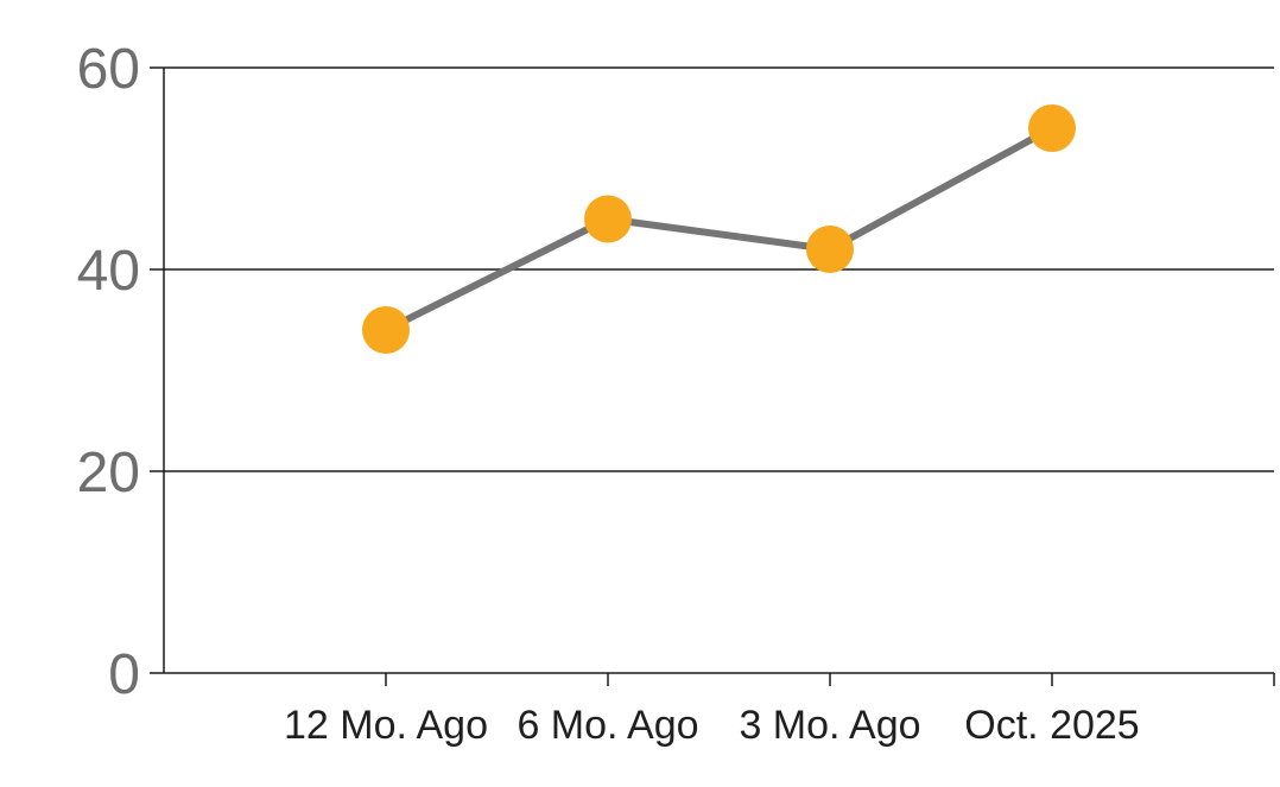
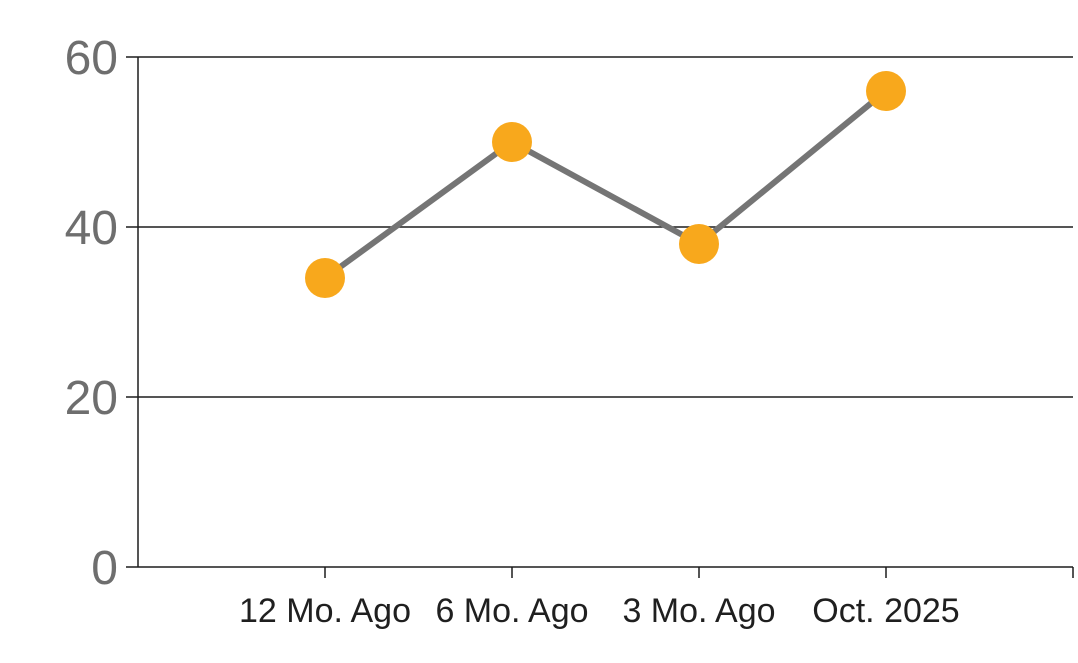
6 Mo. Ago: 45 -> 50
3 Mo. Ago: 42 -> 38
Oct. 2025: 54 -> 56
